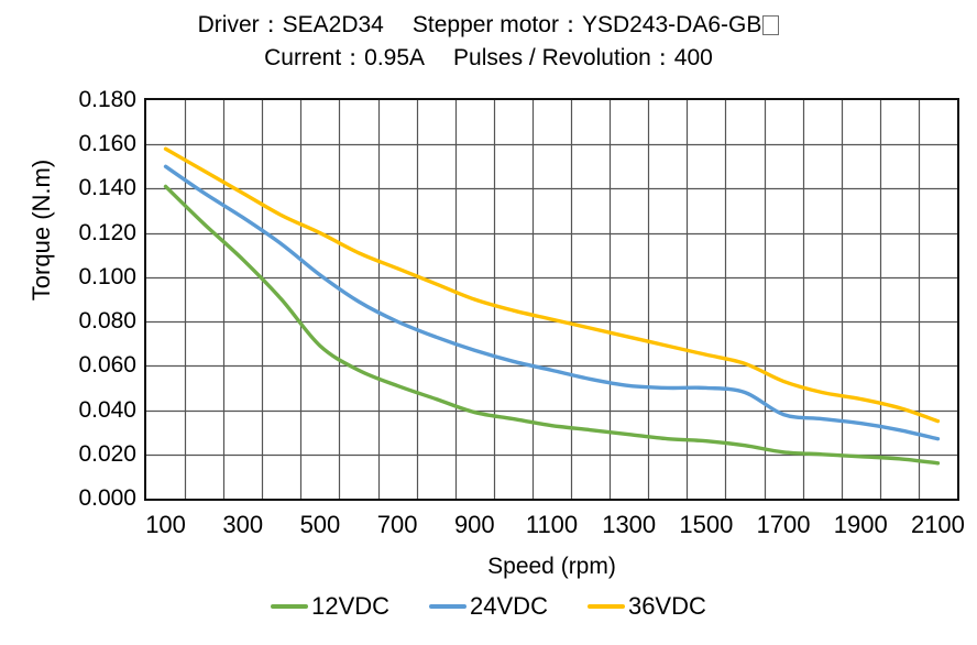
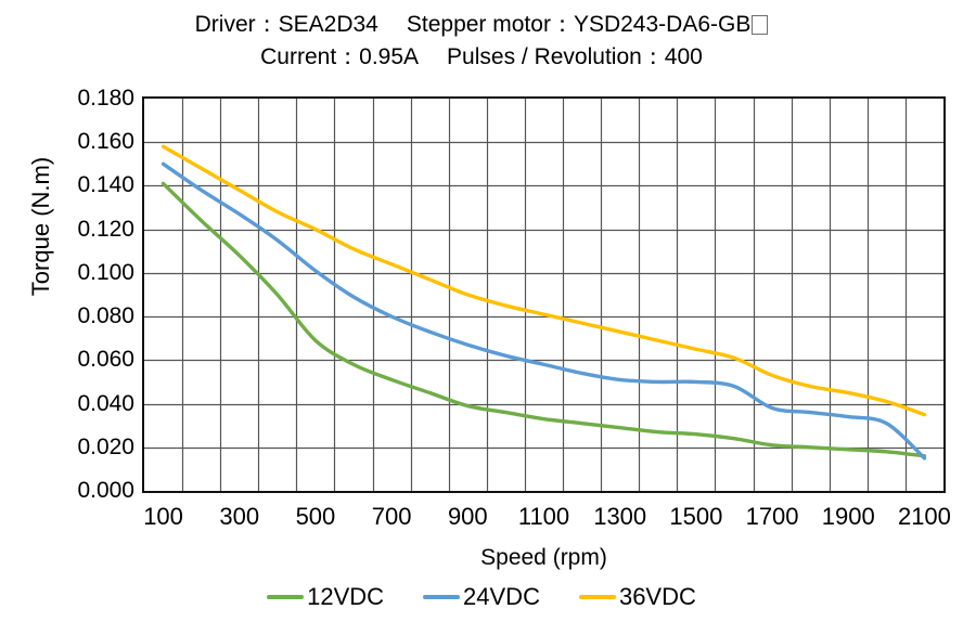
24VDC/2100: 0.027 -> 0.015
